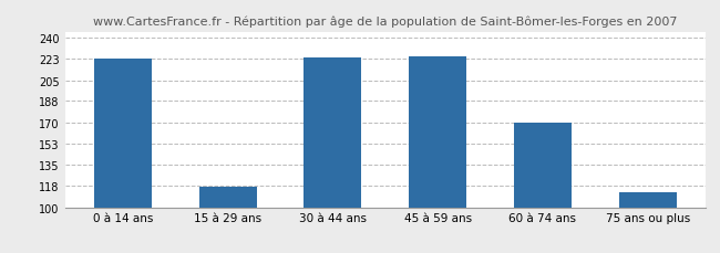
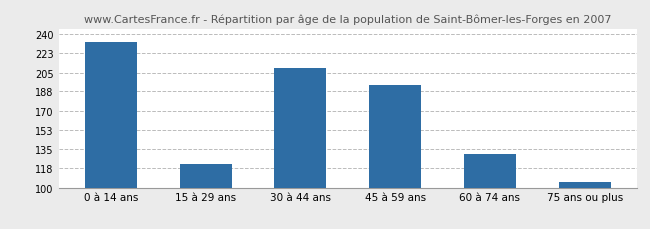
0 à 14 ans: 223 -> 233
15 à 29 ans: 117 -> 122
30 à 44 ans: 224 -> 209
45 à 59 ans: 225 -> 194
60 à 74 ans: 170 -> 131
75 ans ou plus: 112 -> 105
